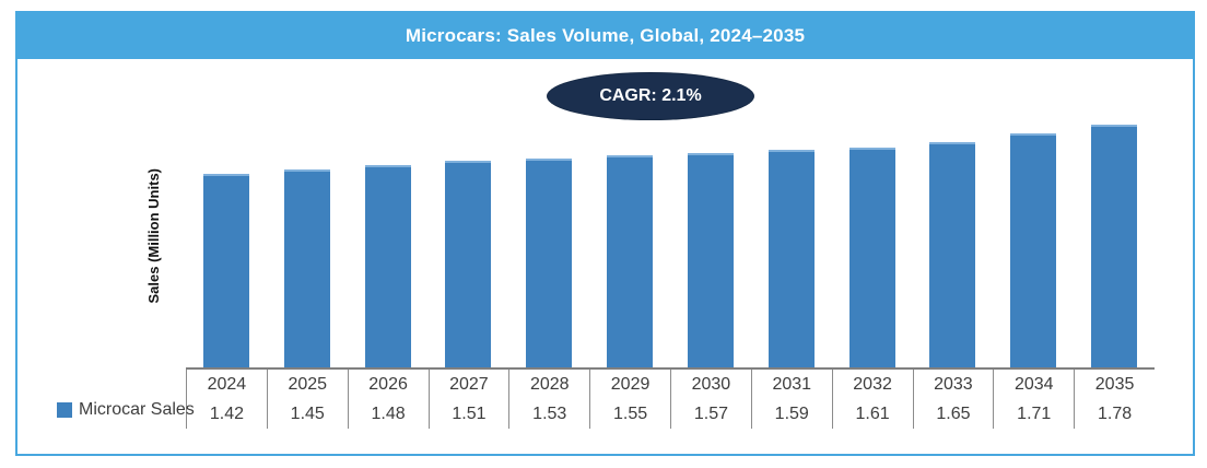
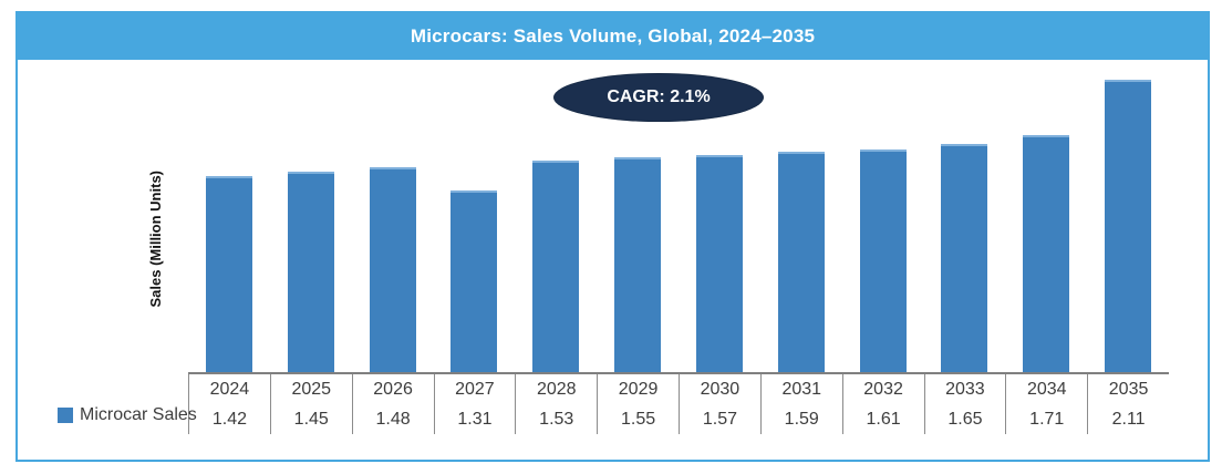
2027: 1.51 -> 1.31
2035: 1.78 -> 2.11
